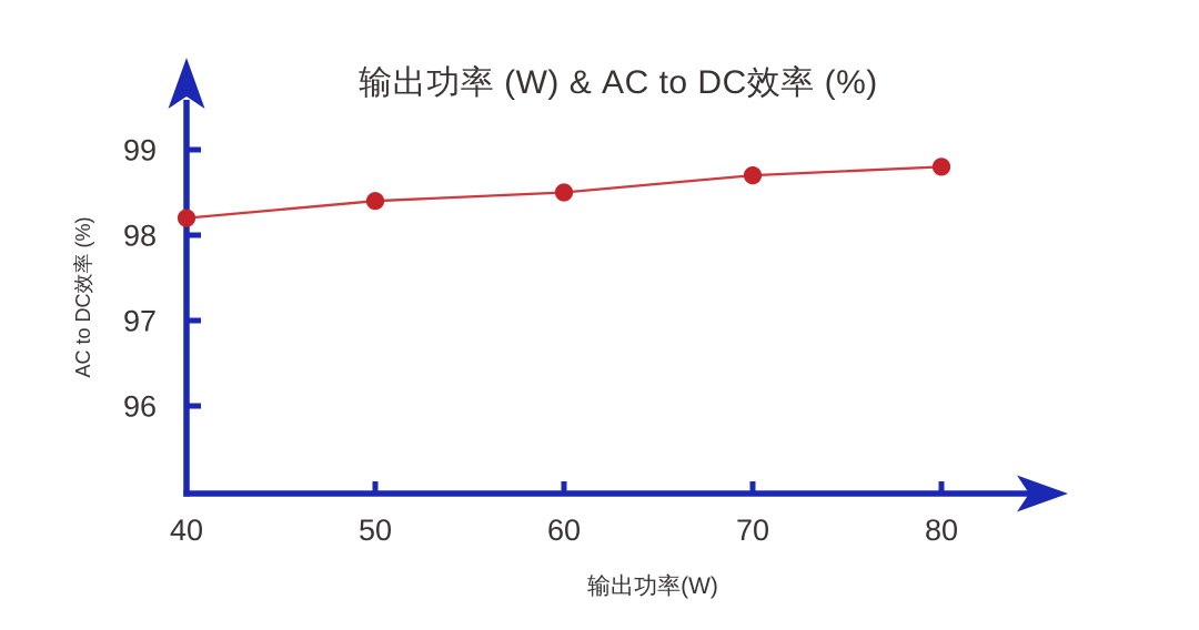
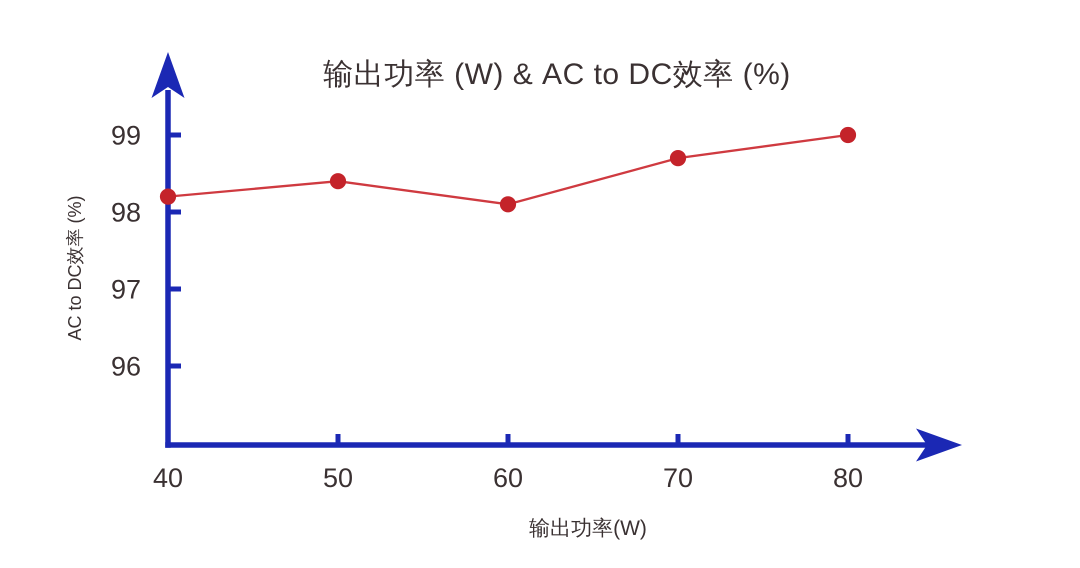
60: 98.5 -> 98.1
80: 98.8 -> 99.0
